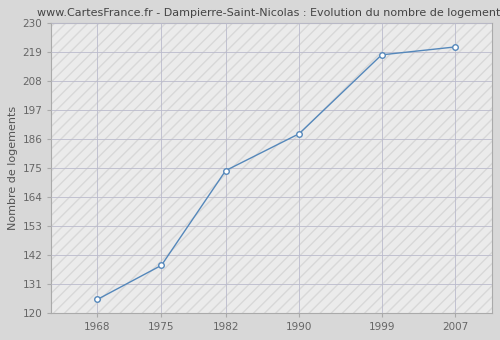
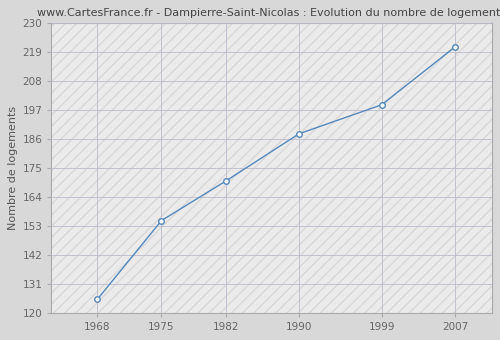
1975: 138 -> 155
1982: 174 -> 170
1999: 218 -> 199
